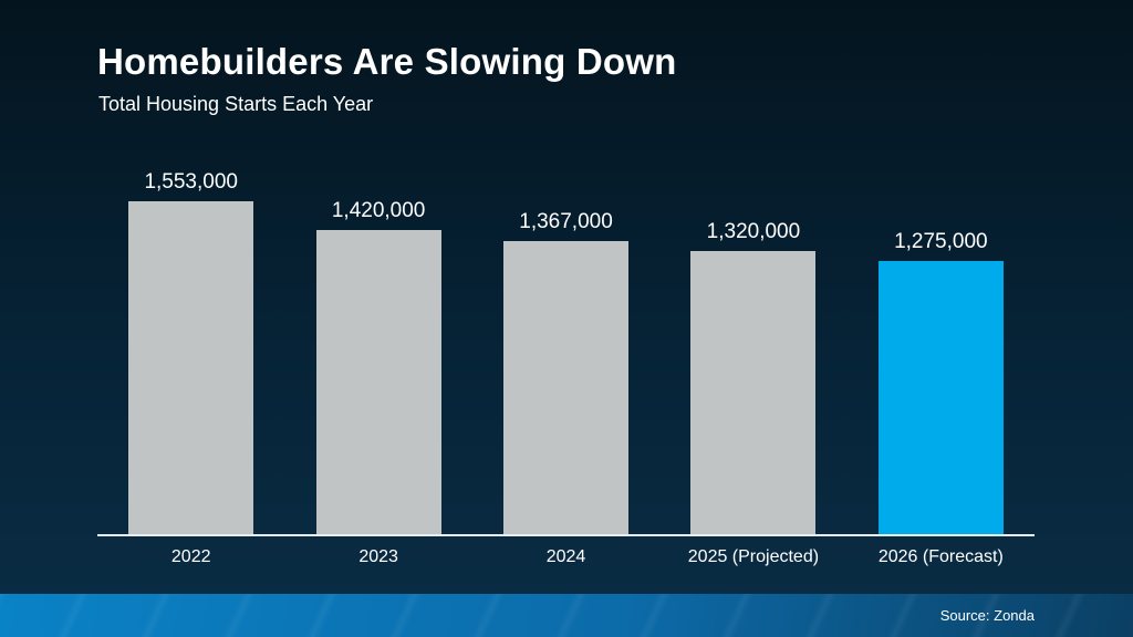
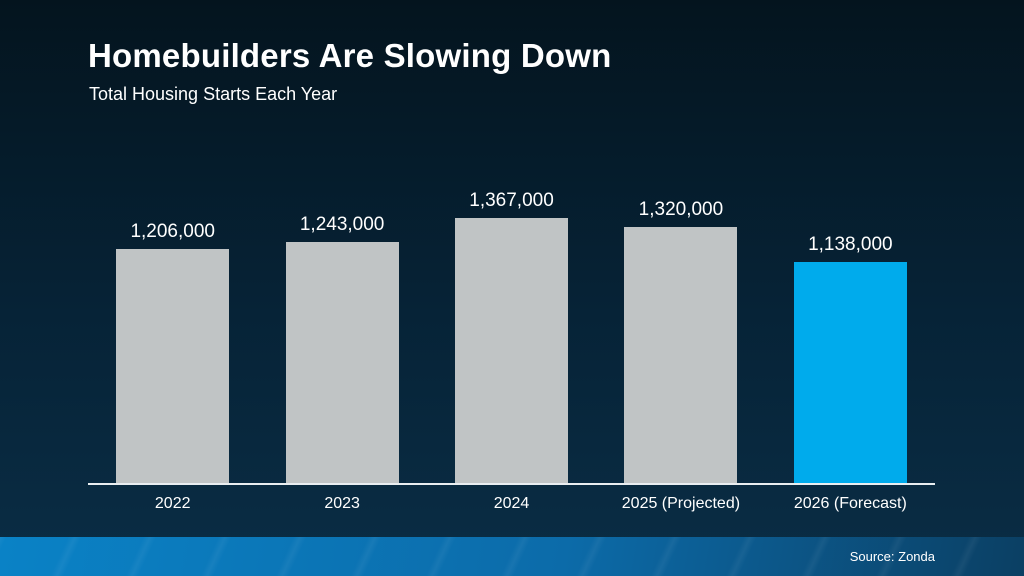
2022: 1,553,000 -> 1,206,000
2023: 1,420,000 -> 1,243,000
2026 (Forecast): 1,275,000 -> 1,138,000
